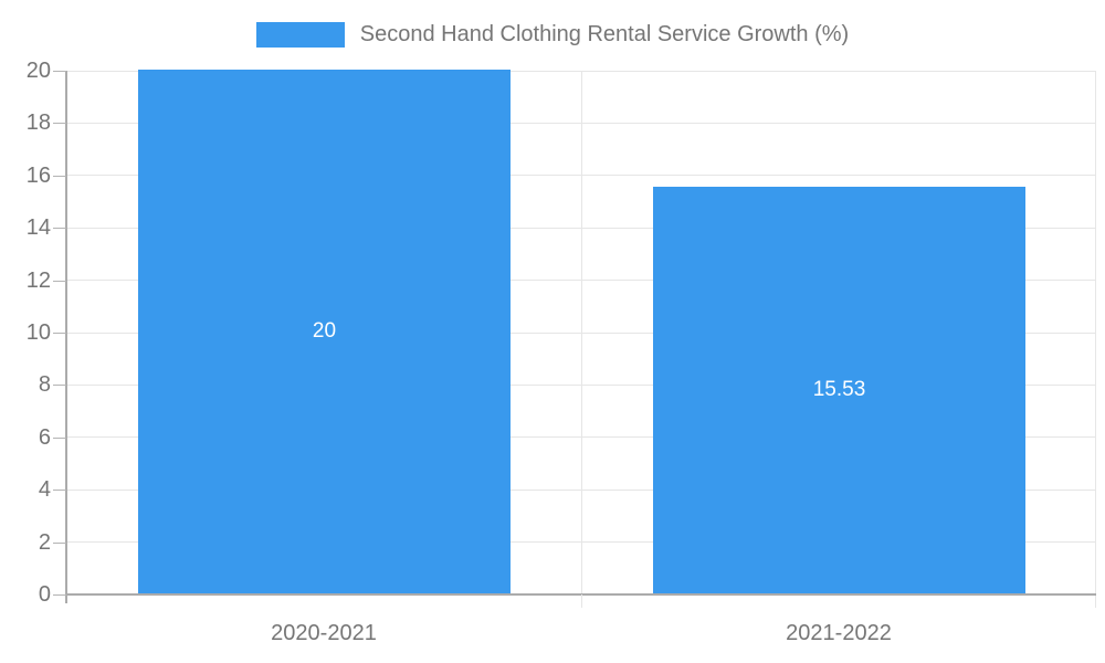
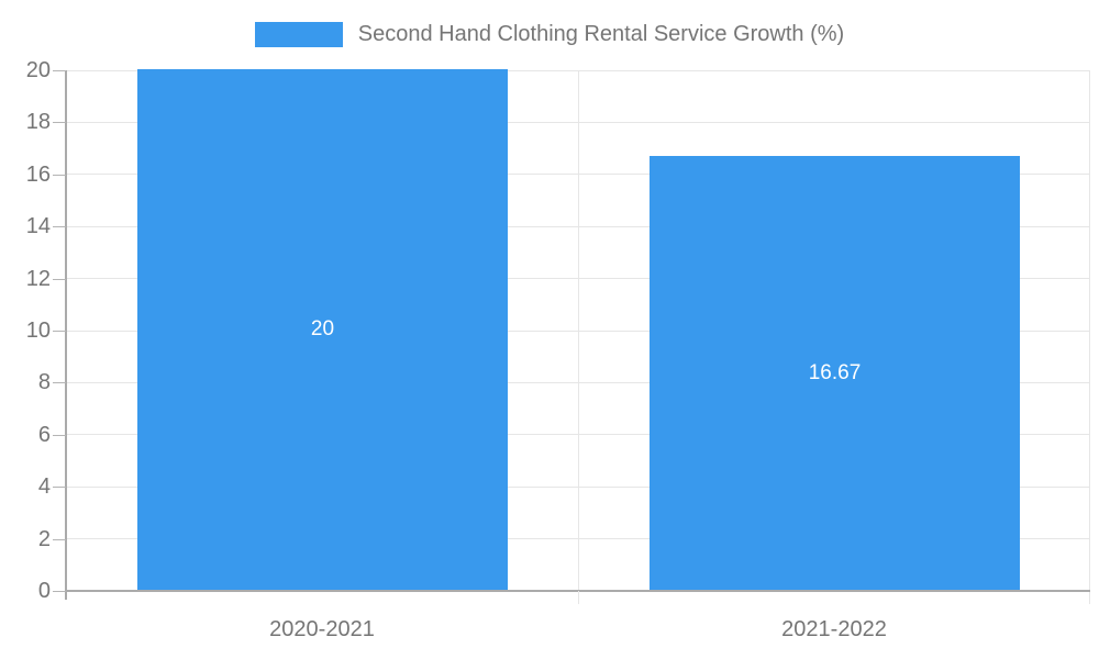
2021-2022: 15.53 -> 16.67
